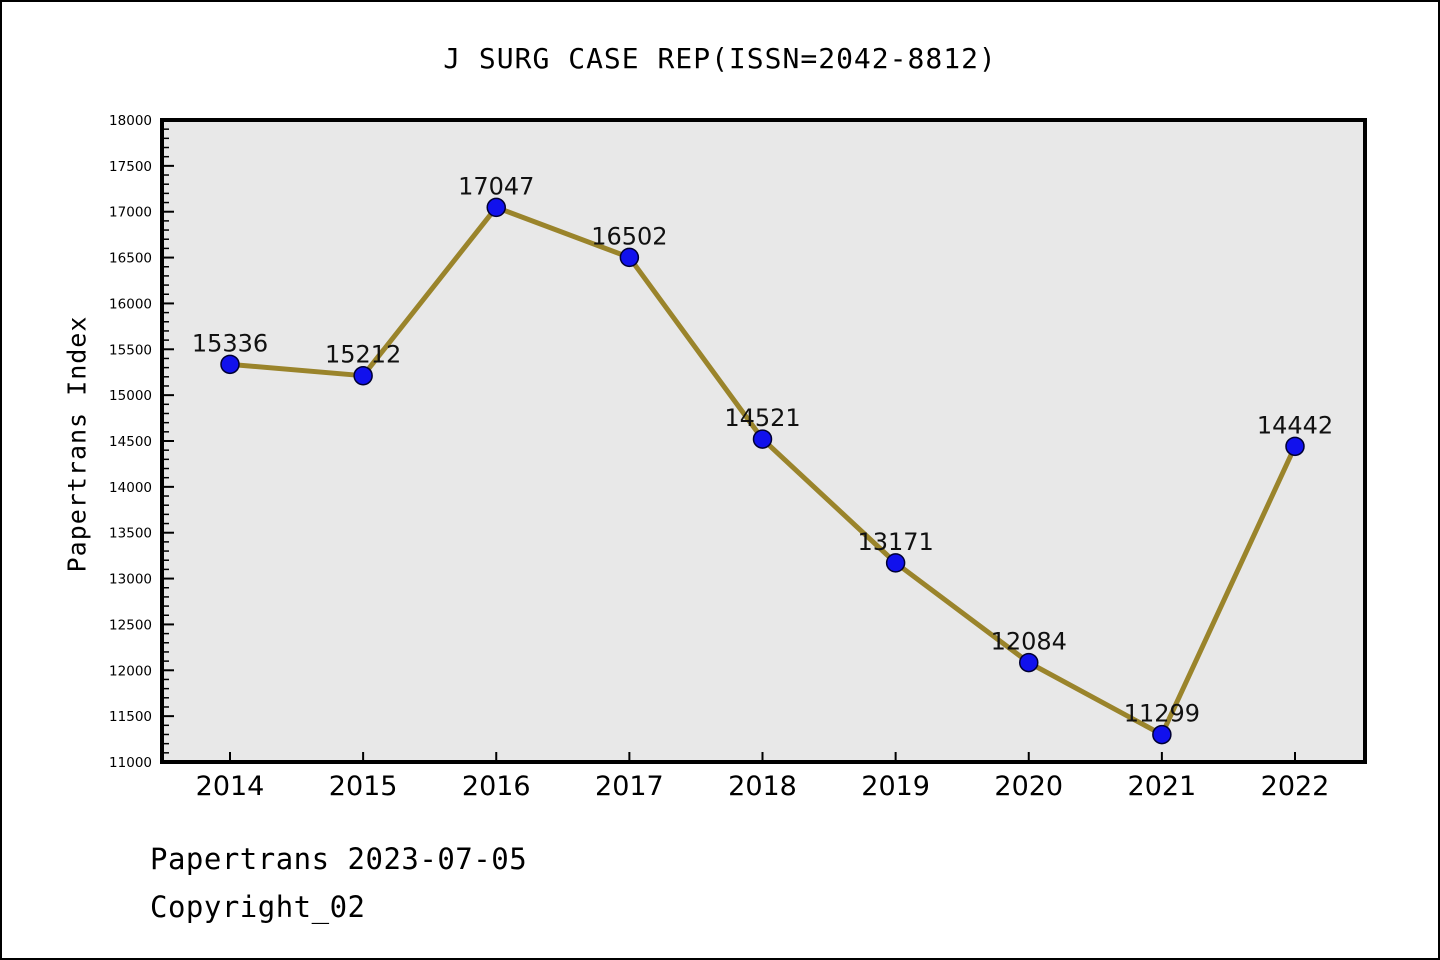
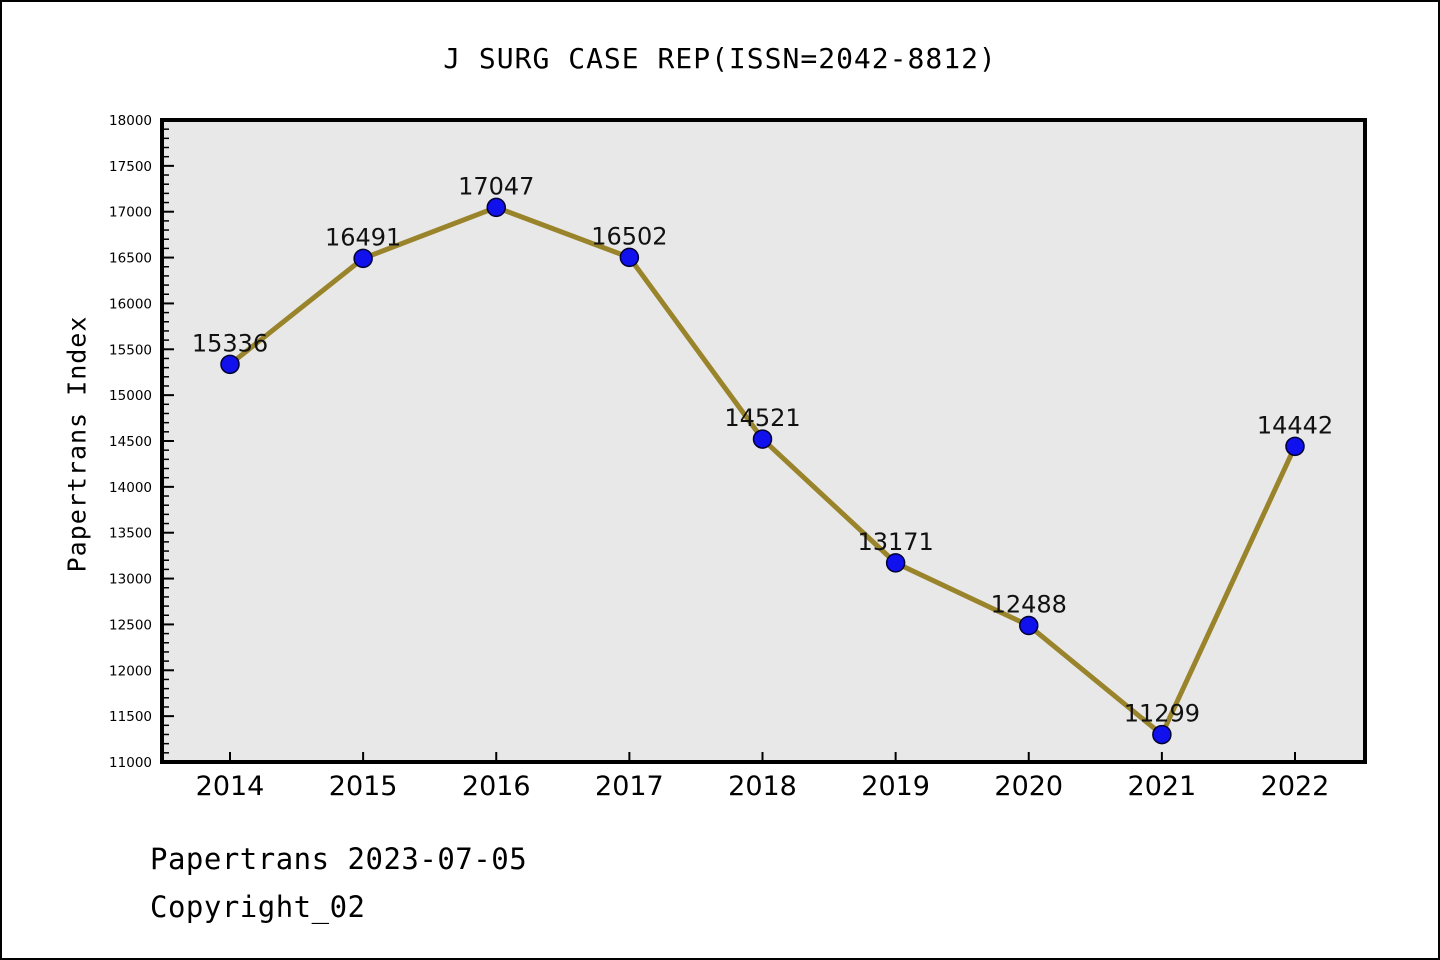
2015: 15212 -> 16491
2020: 12084 -> 12488
